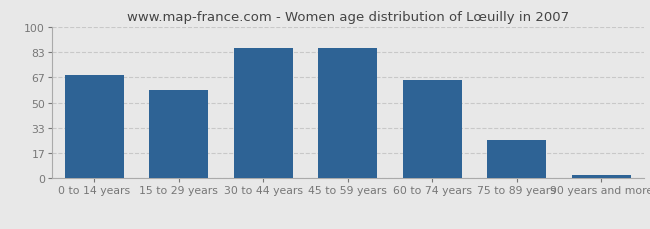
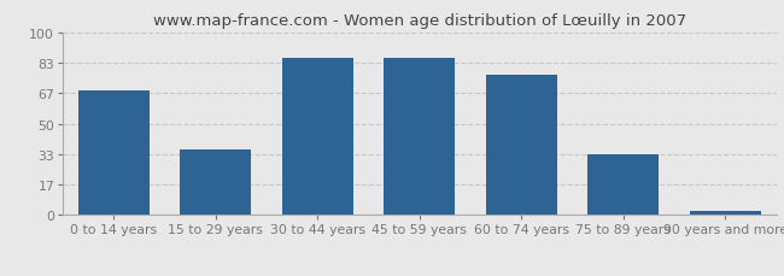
15 to 29 years: 58 -> 36
60 to 74 years: 65 -> 77
75 to 89 years: 25 -> 33
